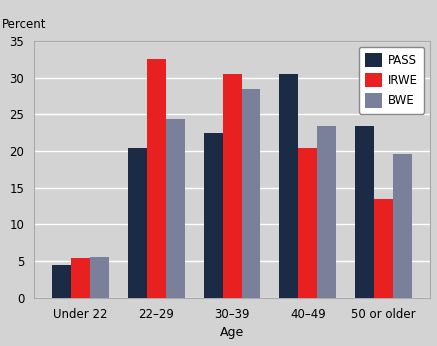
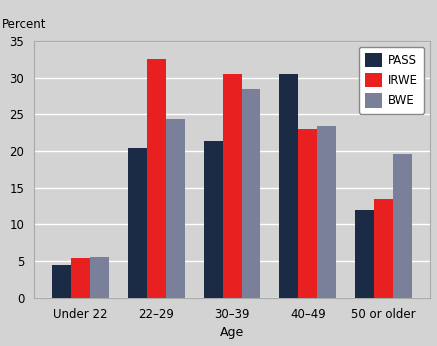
PASS/30–39: 22.5 -> 21.4
IRWE/40–49: 20.4 -> 23.0
PASS/50 or older: 23.4 -> 12.0
